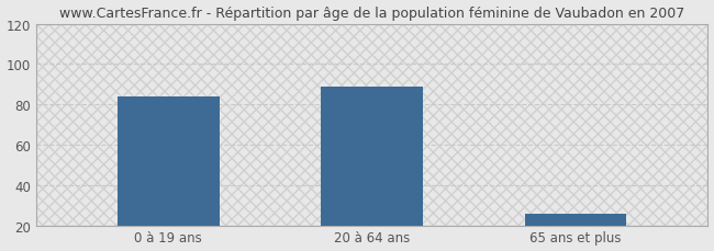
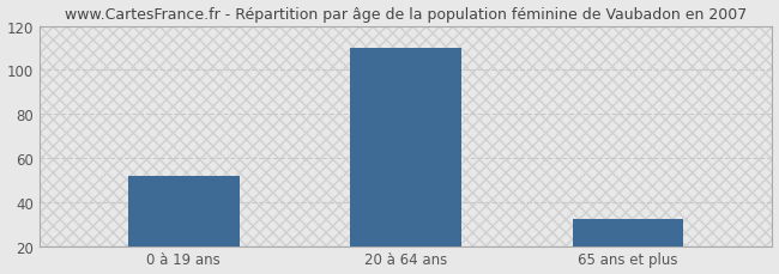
0 à 19 ans: 84 -> 52
20 à 64 ans: 89 -> 110
65 ans et plus: 26 -> 32
